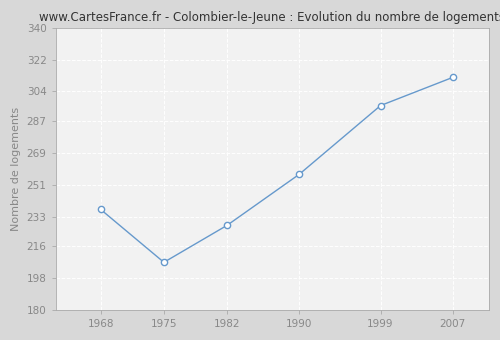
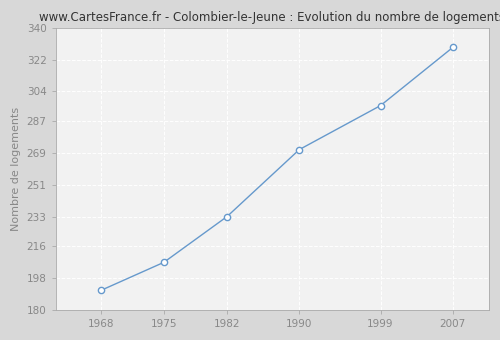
1968: 237 -> 191
1982: 228 -> 233
1990: 257 -> 271
2007: 312 -> 329
